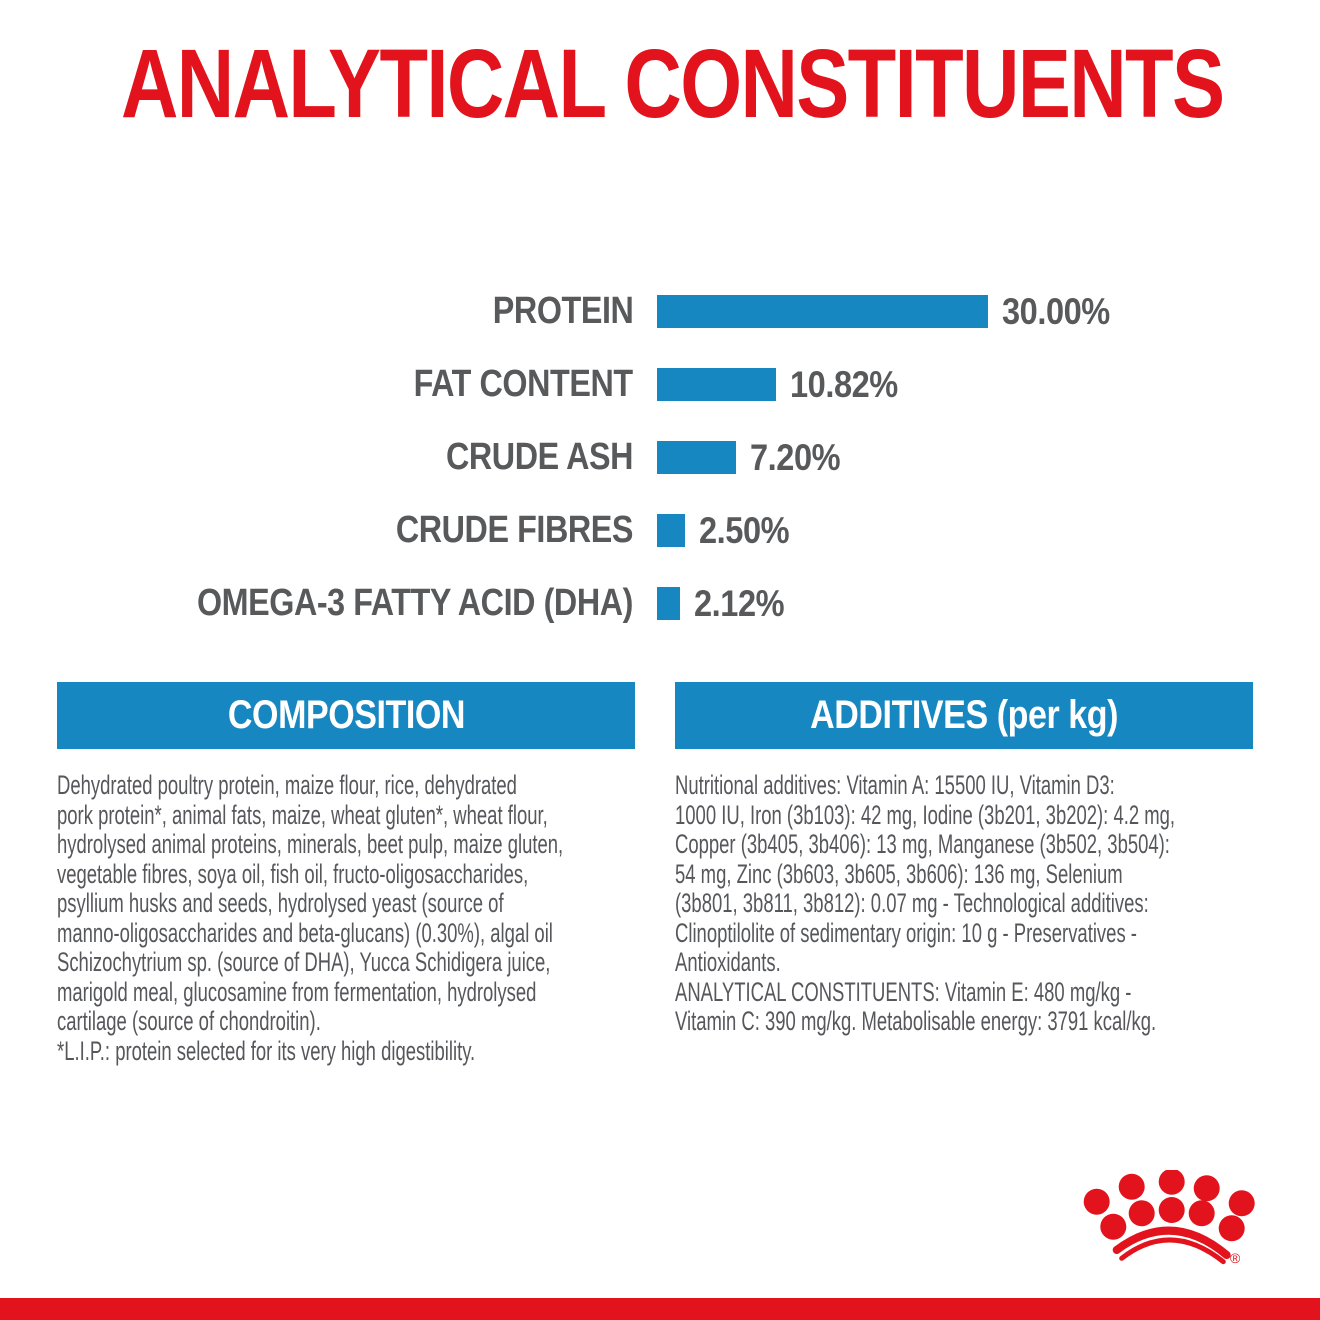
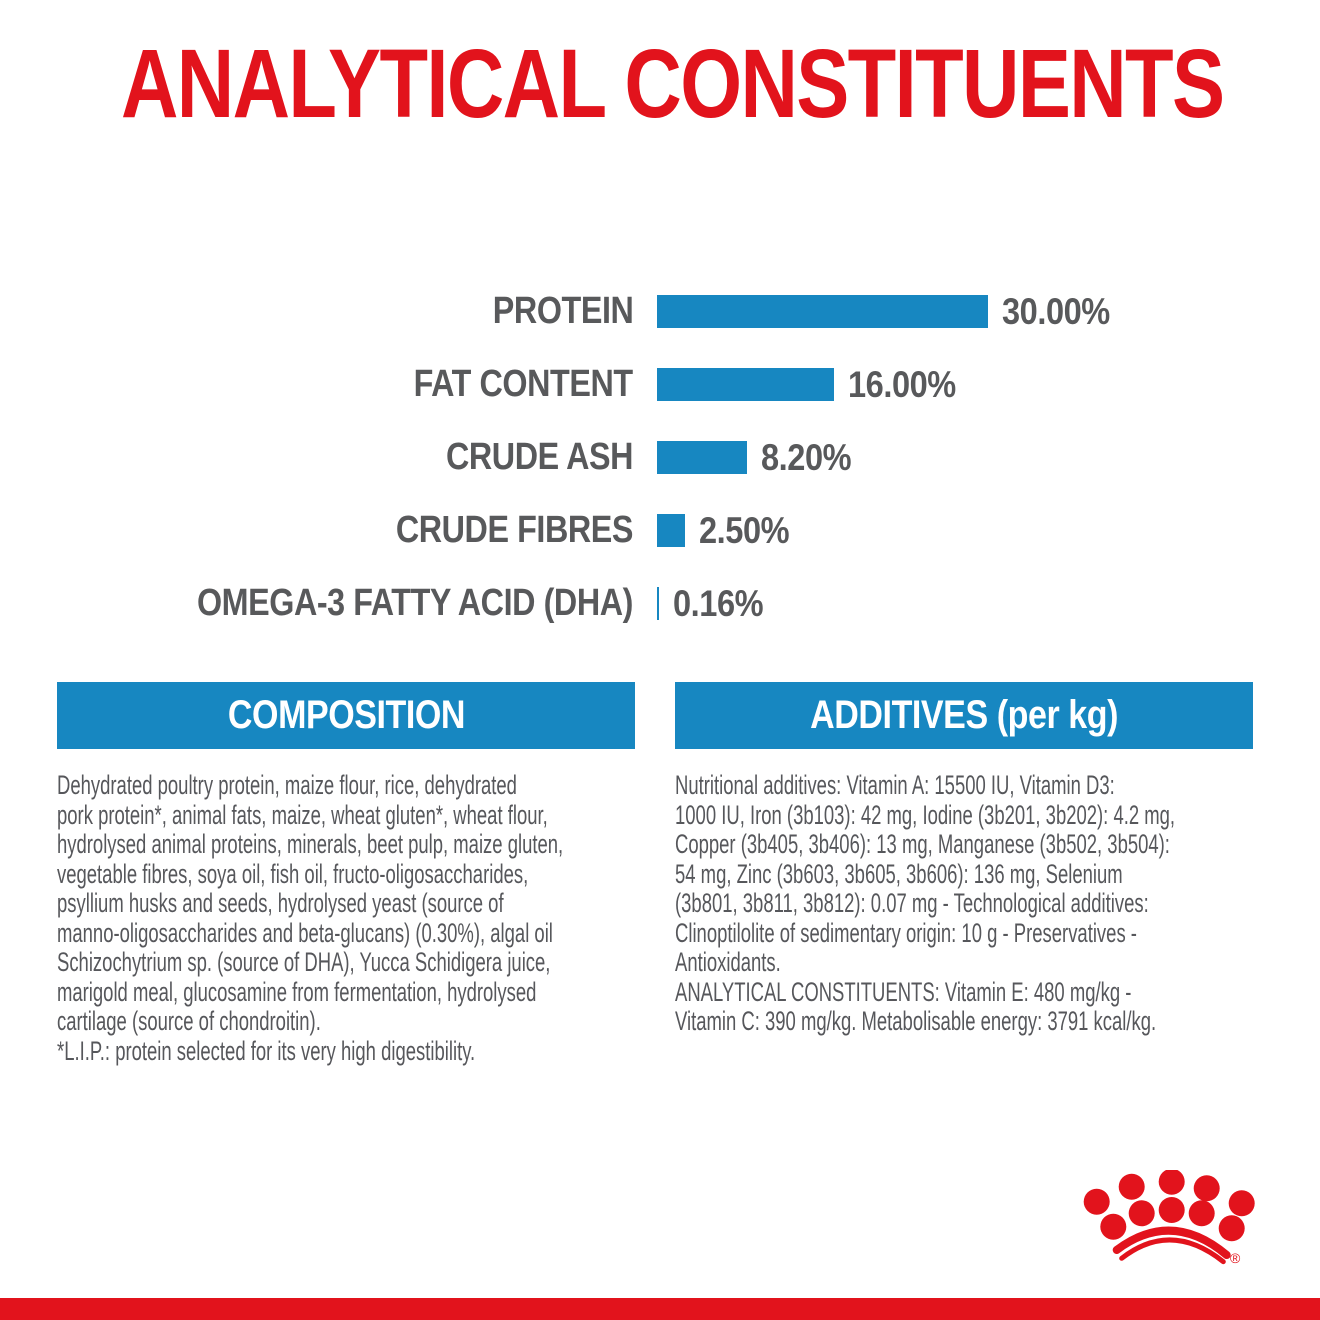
FAT CONTENT: 10.82% -> 16.00%
CRUDE ASH: 7.20% -> 8.20%
OMEGA-3 FATTY ACID (DHA): 2.12% -> 0.16%
